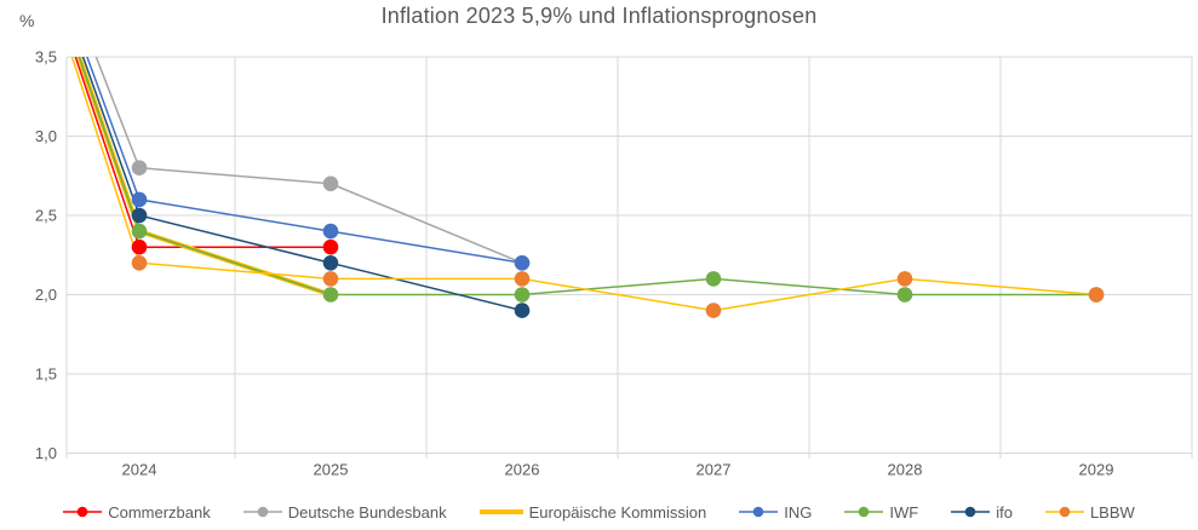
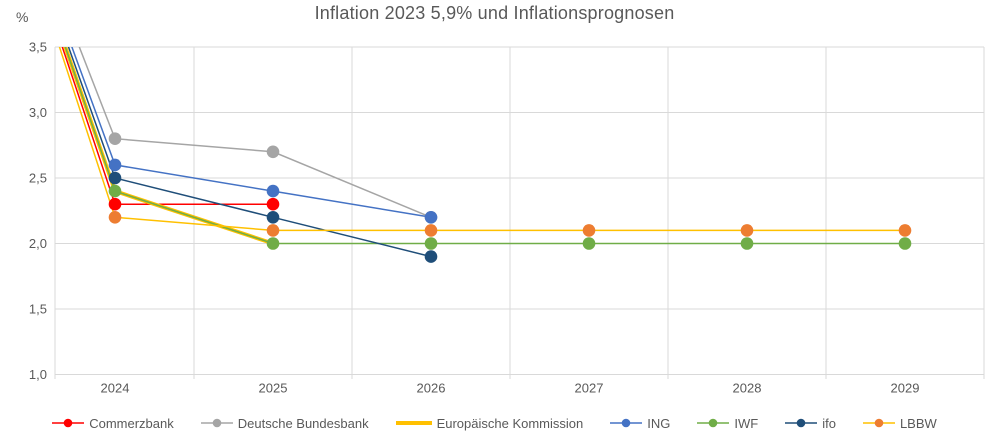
IWF/2027: 2,1 -> 2,0
LBBW/2027: 1,9 -> 2,1
LBBW/2029: 2,0 -> 2,1
